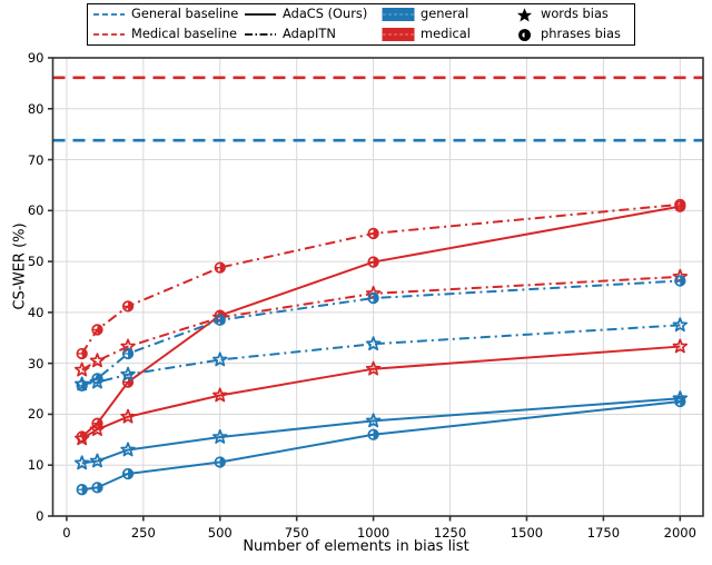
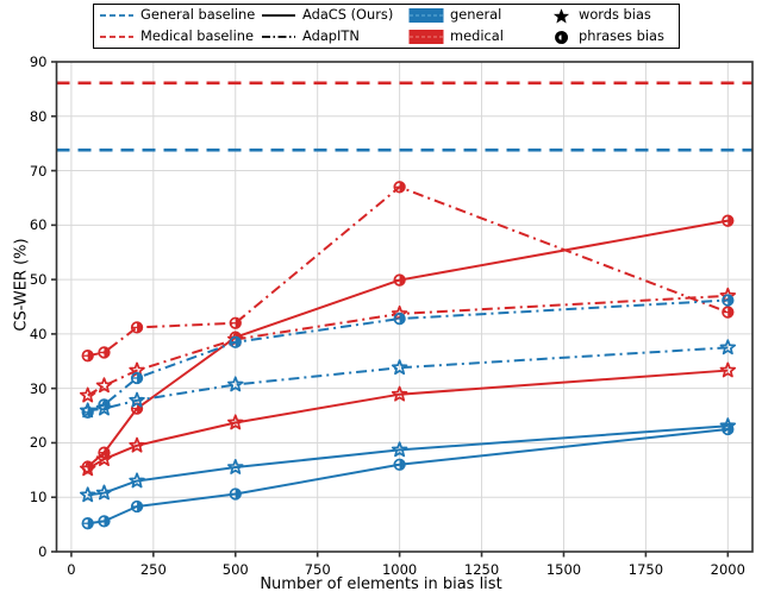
AdapITN medical phrases bias/50: 32 -> 36
AdapITN medical phrases bias/500: 49 -> 42
AdapITN medical phrases bias/1000: 56 -> 67
AdapITN medical phrases bias/2000: 61 -> 44
